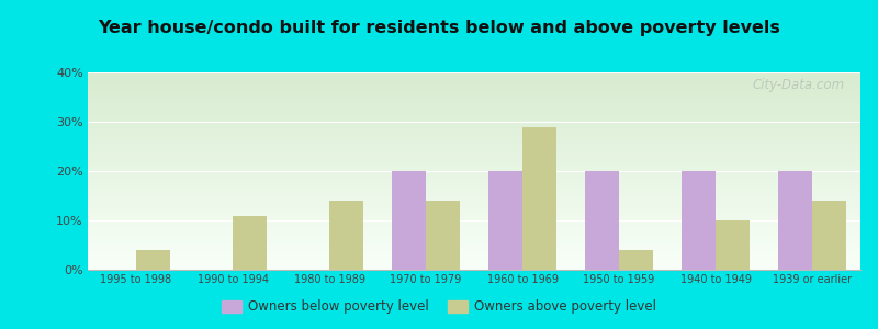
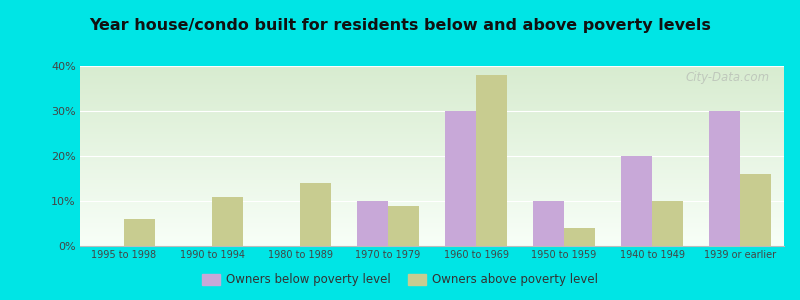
Owners above poverty level/1995 to 1998: 4% -> 6%
Owners below poverty level/1970 to 1979: 20% -> 10%
Owners above poverty level/1970 to 1979: 14% -> 9%
Owners below poverty level/1960 to 1969: 20% -> 30%
Owners above poverty level/1960 to 1969: 29% -> 38%
Owners below poverty level/1950 to 1959: 20% -> 10%
Owners below poverty level/1939 or earlier: 20% -> 30%
Owners above poverty level/1939 or earlier: 14% -> 16%
